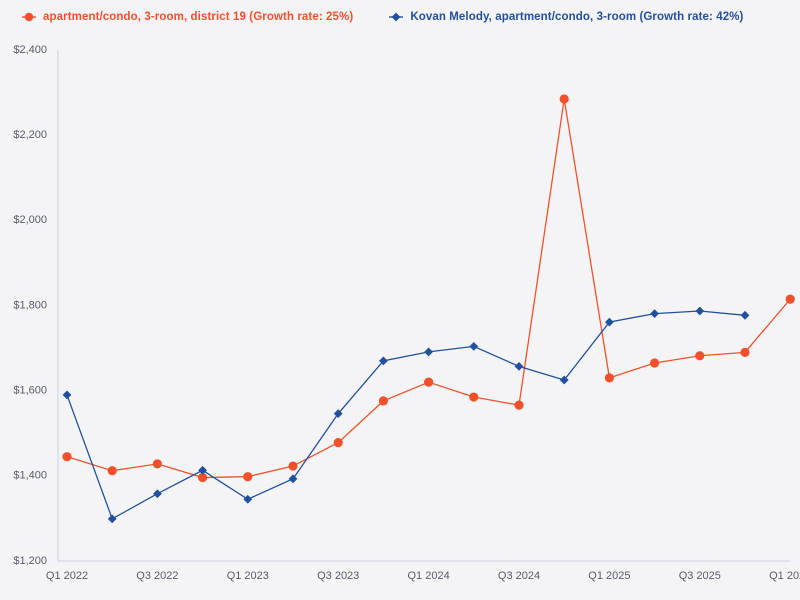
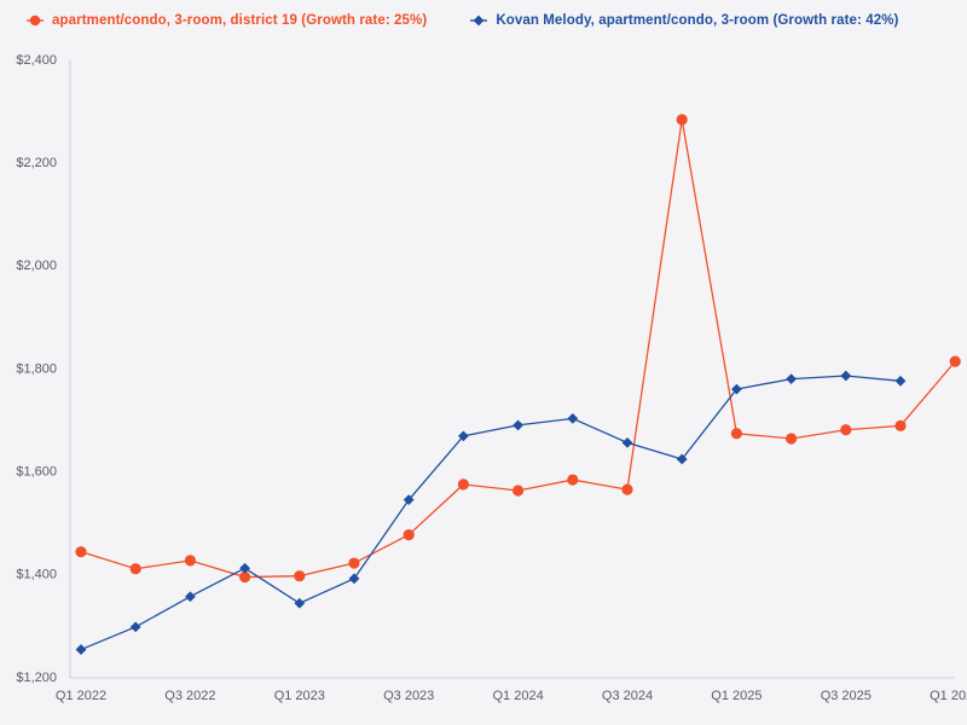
Kovan Melody, apartment/condo, 3-room (Growth rate: 42%)/Q1 2022: $1590 -> $1260
apartment/condo, 3-room, district 19 (Growth rate: 25%)/Q1 2024: $1620 -> $1560
apartment/condo, 3-room, district 19 (Growth rate: 25%)/Q1 2025: $1630 -> $1680
